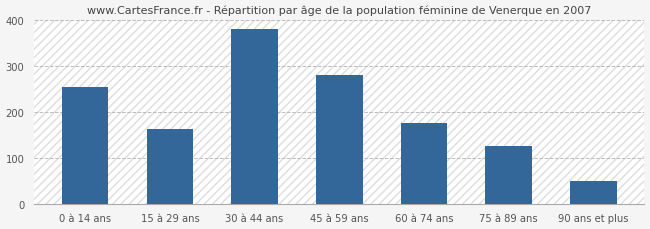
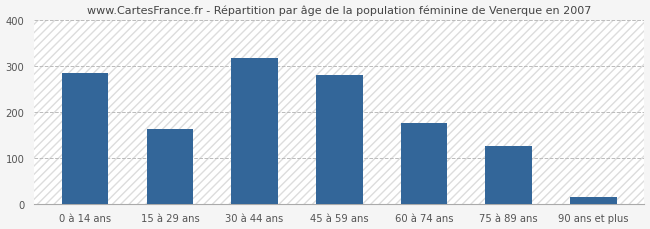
0 à 14 ans: 255 -> 285
30 à 44 ans: 380 -> 318
90 ans et plus: 50 -> 14
